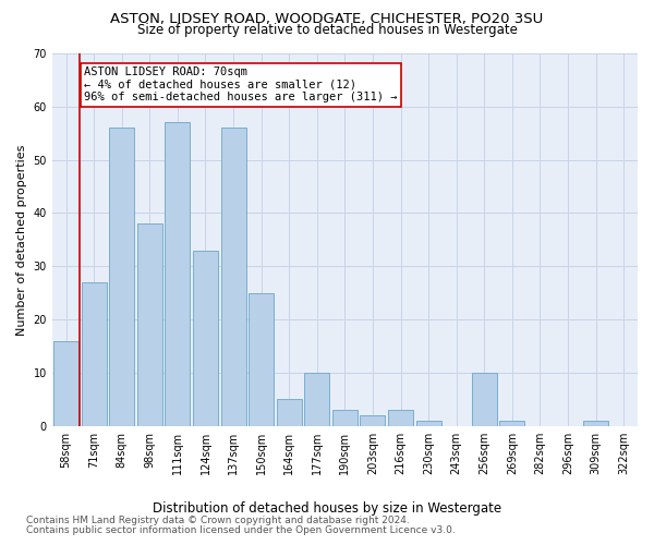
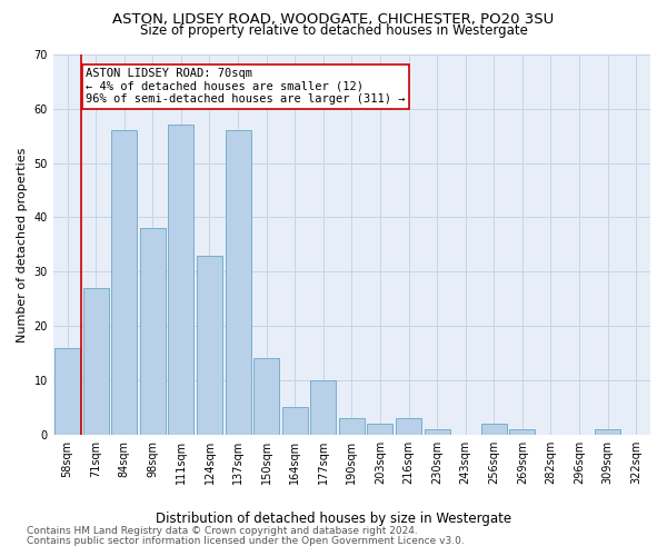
150sqm: 25 -> 14
256sqm: 10 -> 2
